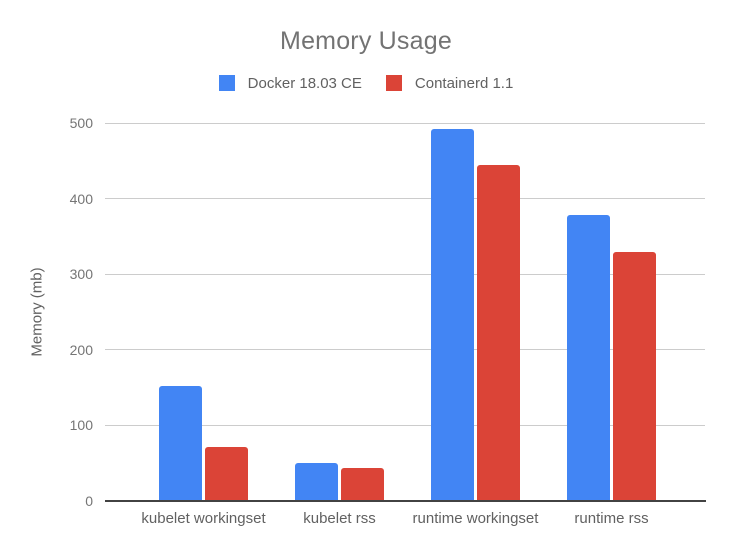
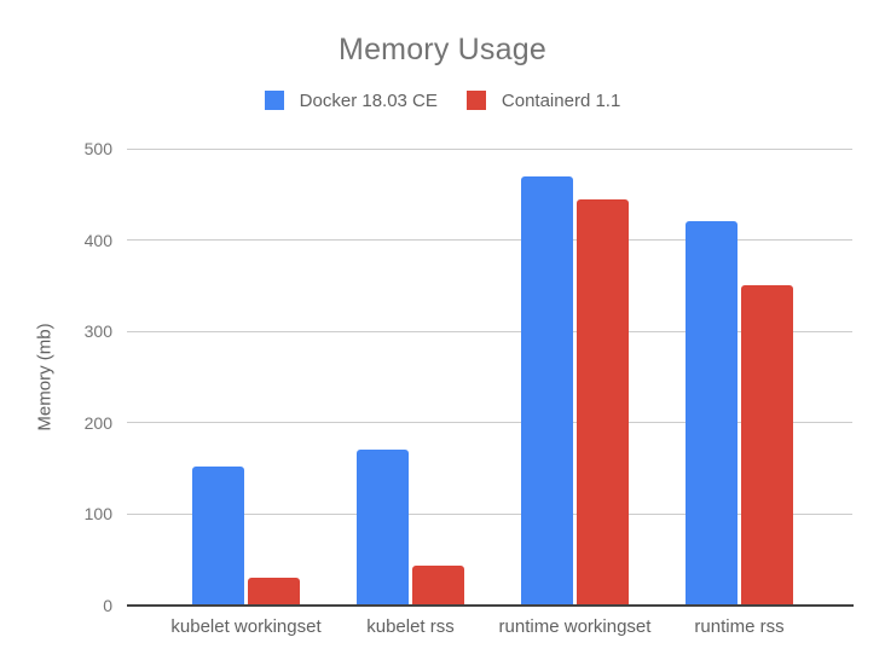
Containerd 1.1/kubelet workingset: 70 -> 30
Docker 18.03 CE/kubelet rss: 50 -> 170
Docker 18.03 CE/runtime workingset: 490 -> 470
Docker 18.03 CE/runtime rss: 380 -> 420
Containerd 1.1/runtime rss: 330 -> 350
